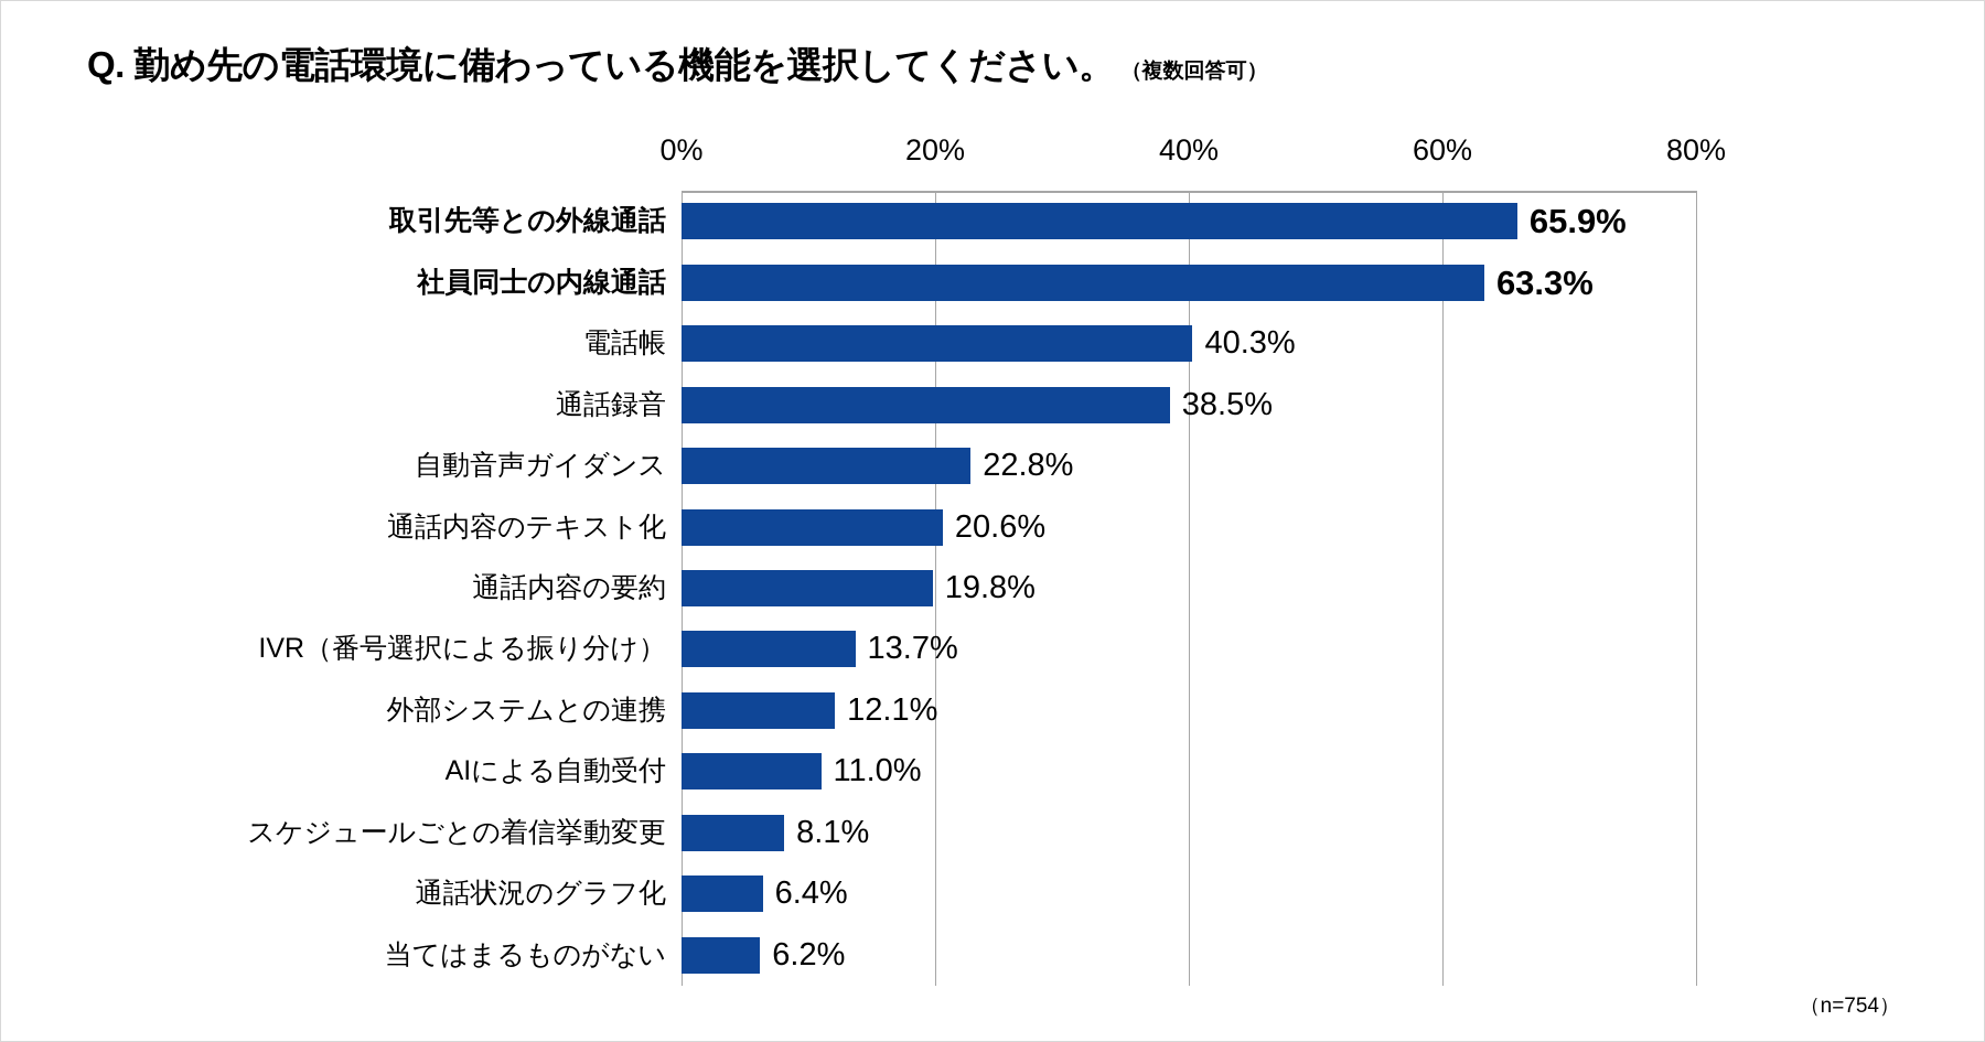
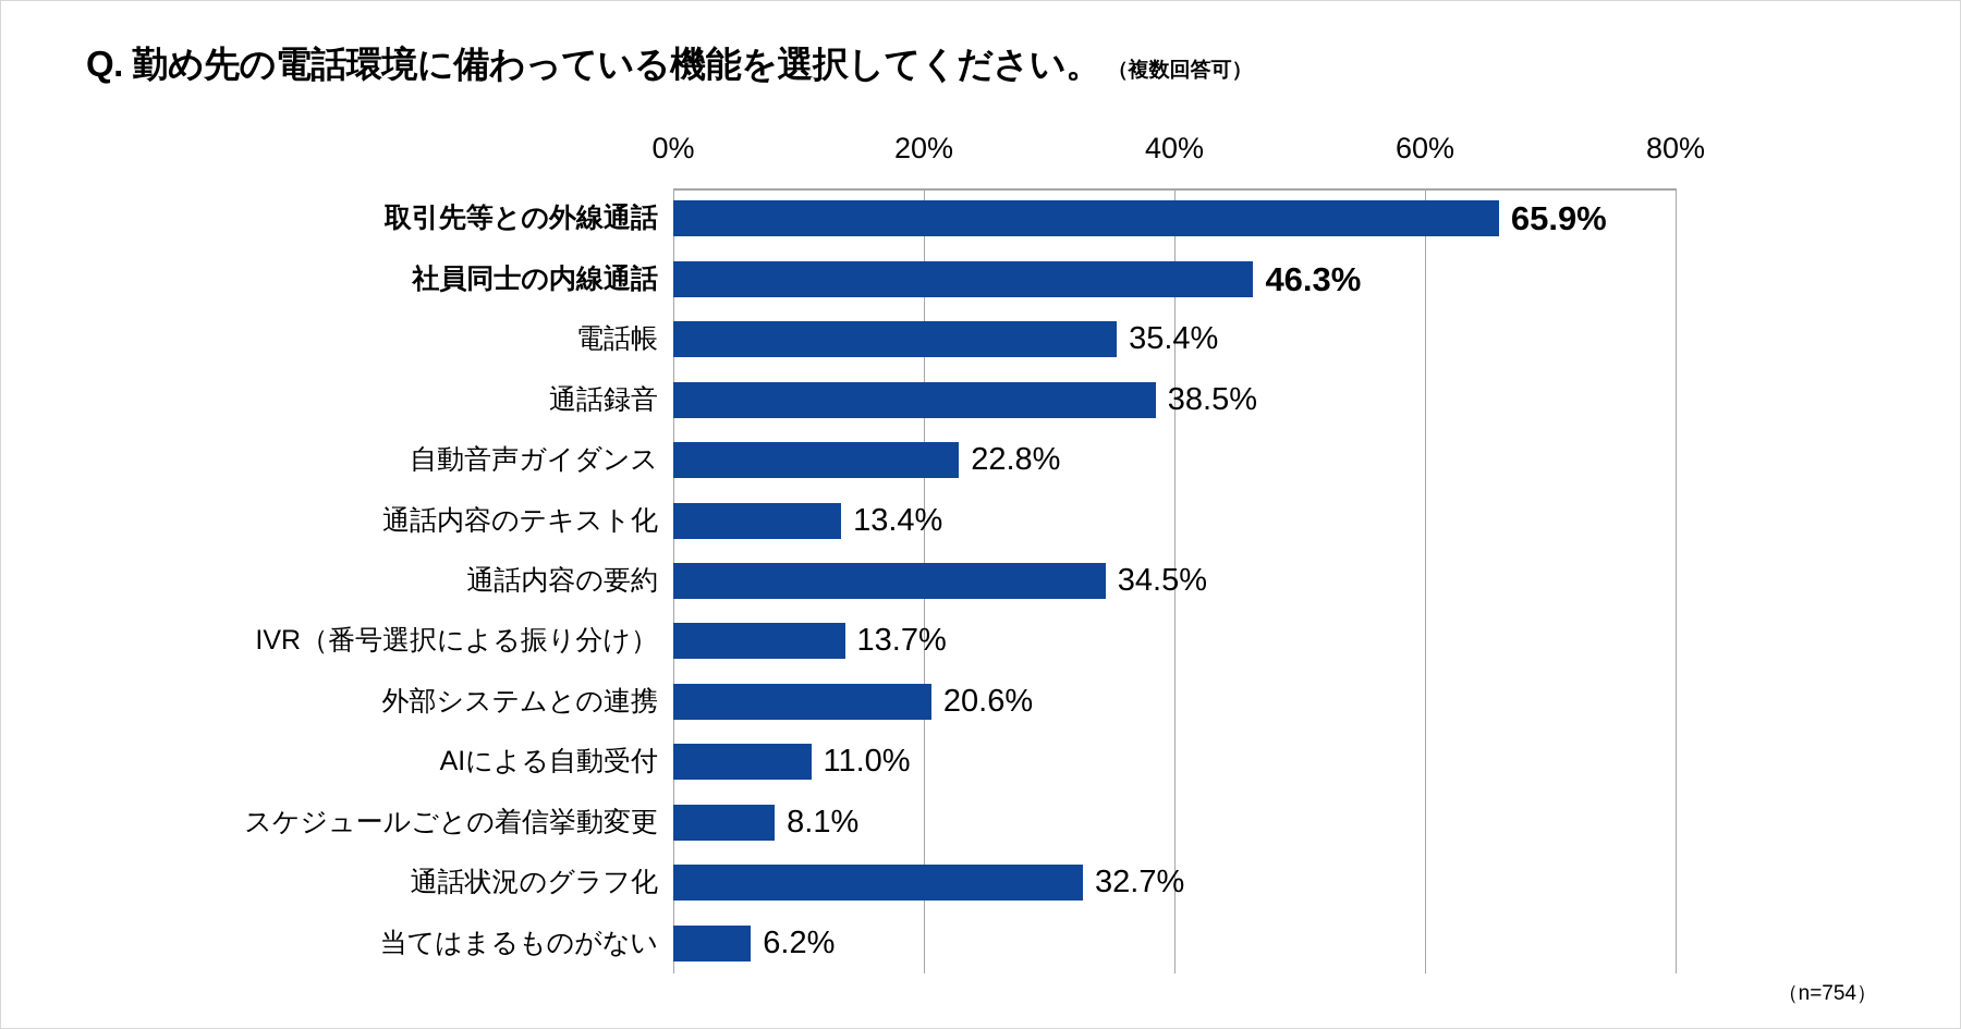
社員同士の内線通話: 63.3% -> 46.3%
電話帳: 40.3% -> 35.4%
通話内容のテキスト化: 20.6% -> 13.4%
通話内容の要約: 19.8% -> 34.5%
外部システムとの連携: 12.1% -> 20.6%
通話状況のグラフ化: 6.4% -> 32.7%
